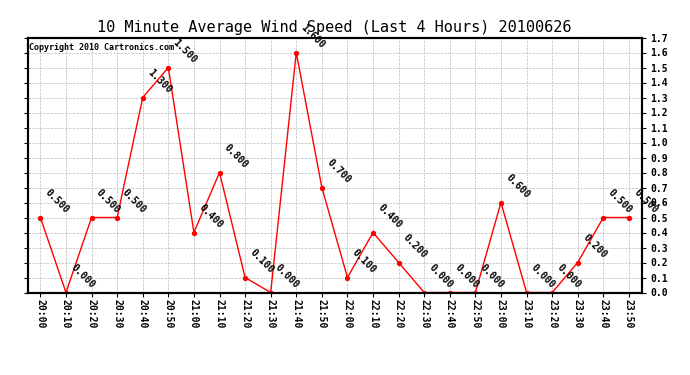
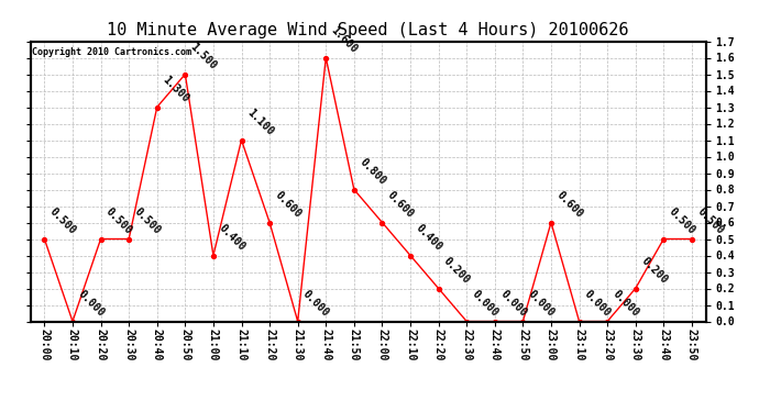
21:10: 0.800 -> 1.100
21:20: 0.100 -> 0.600
21:50: 0.700 -> 0.800
22:00: 0.100 -> 0.600
